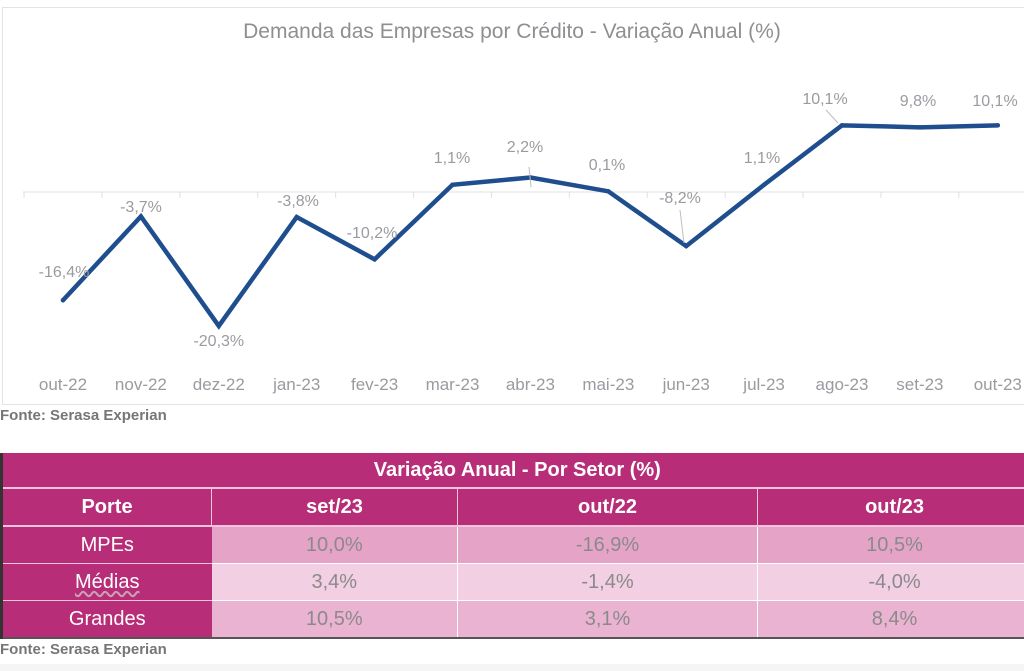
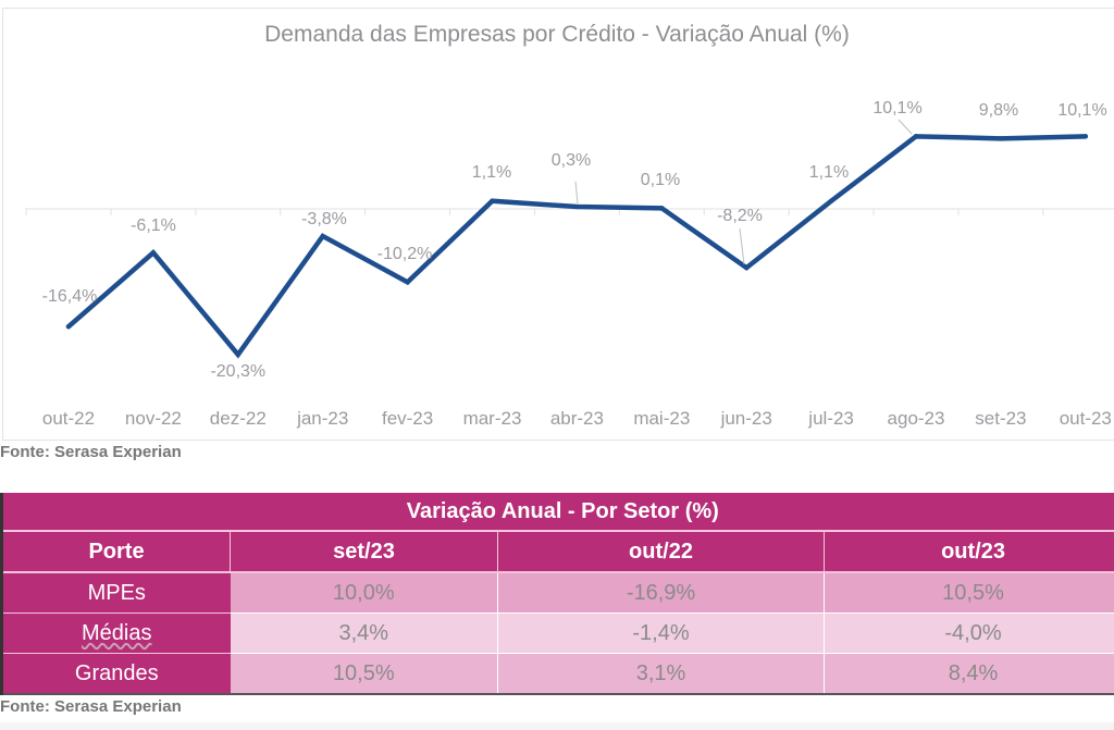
nov-22: -3,7% -> -6,1%
abr-23: 2,2% -> 0,3%
